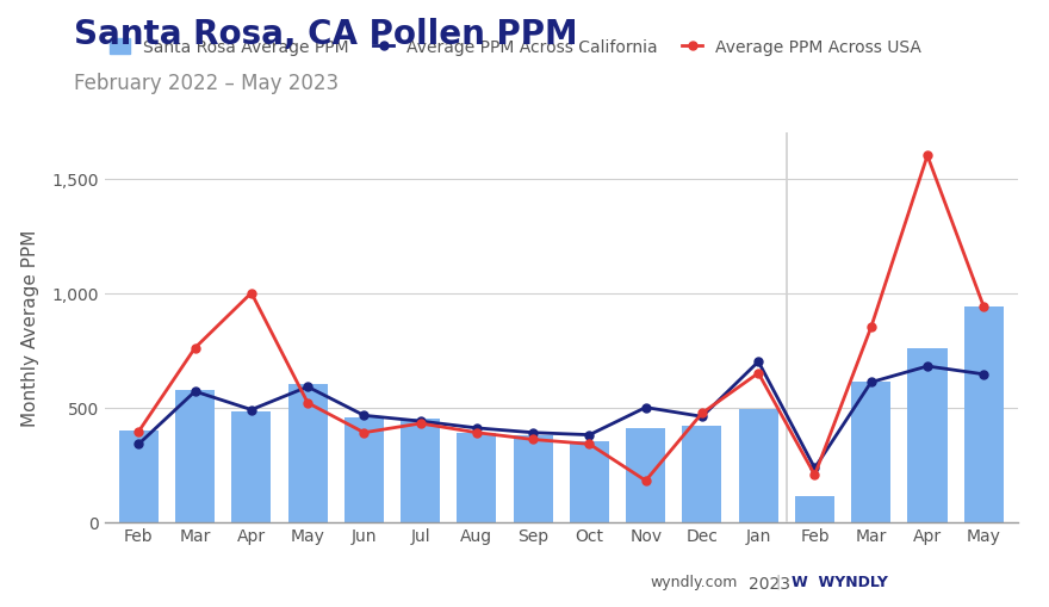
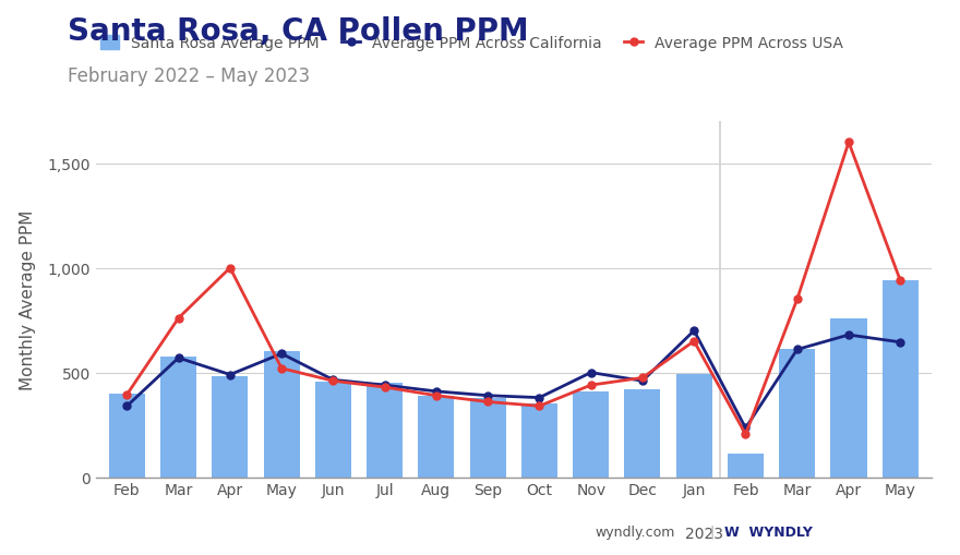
Average PPM Across USA/Jun: 390 -> 460
Average PPM Across USA/Nov: 180 -> 440
